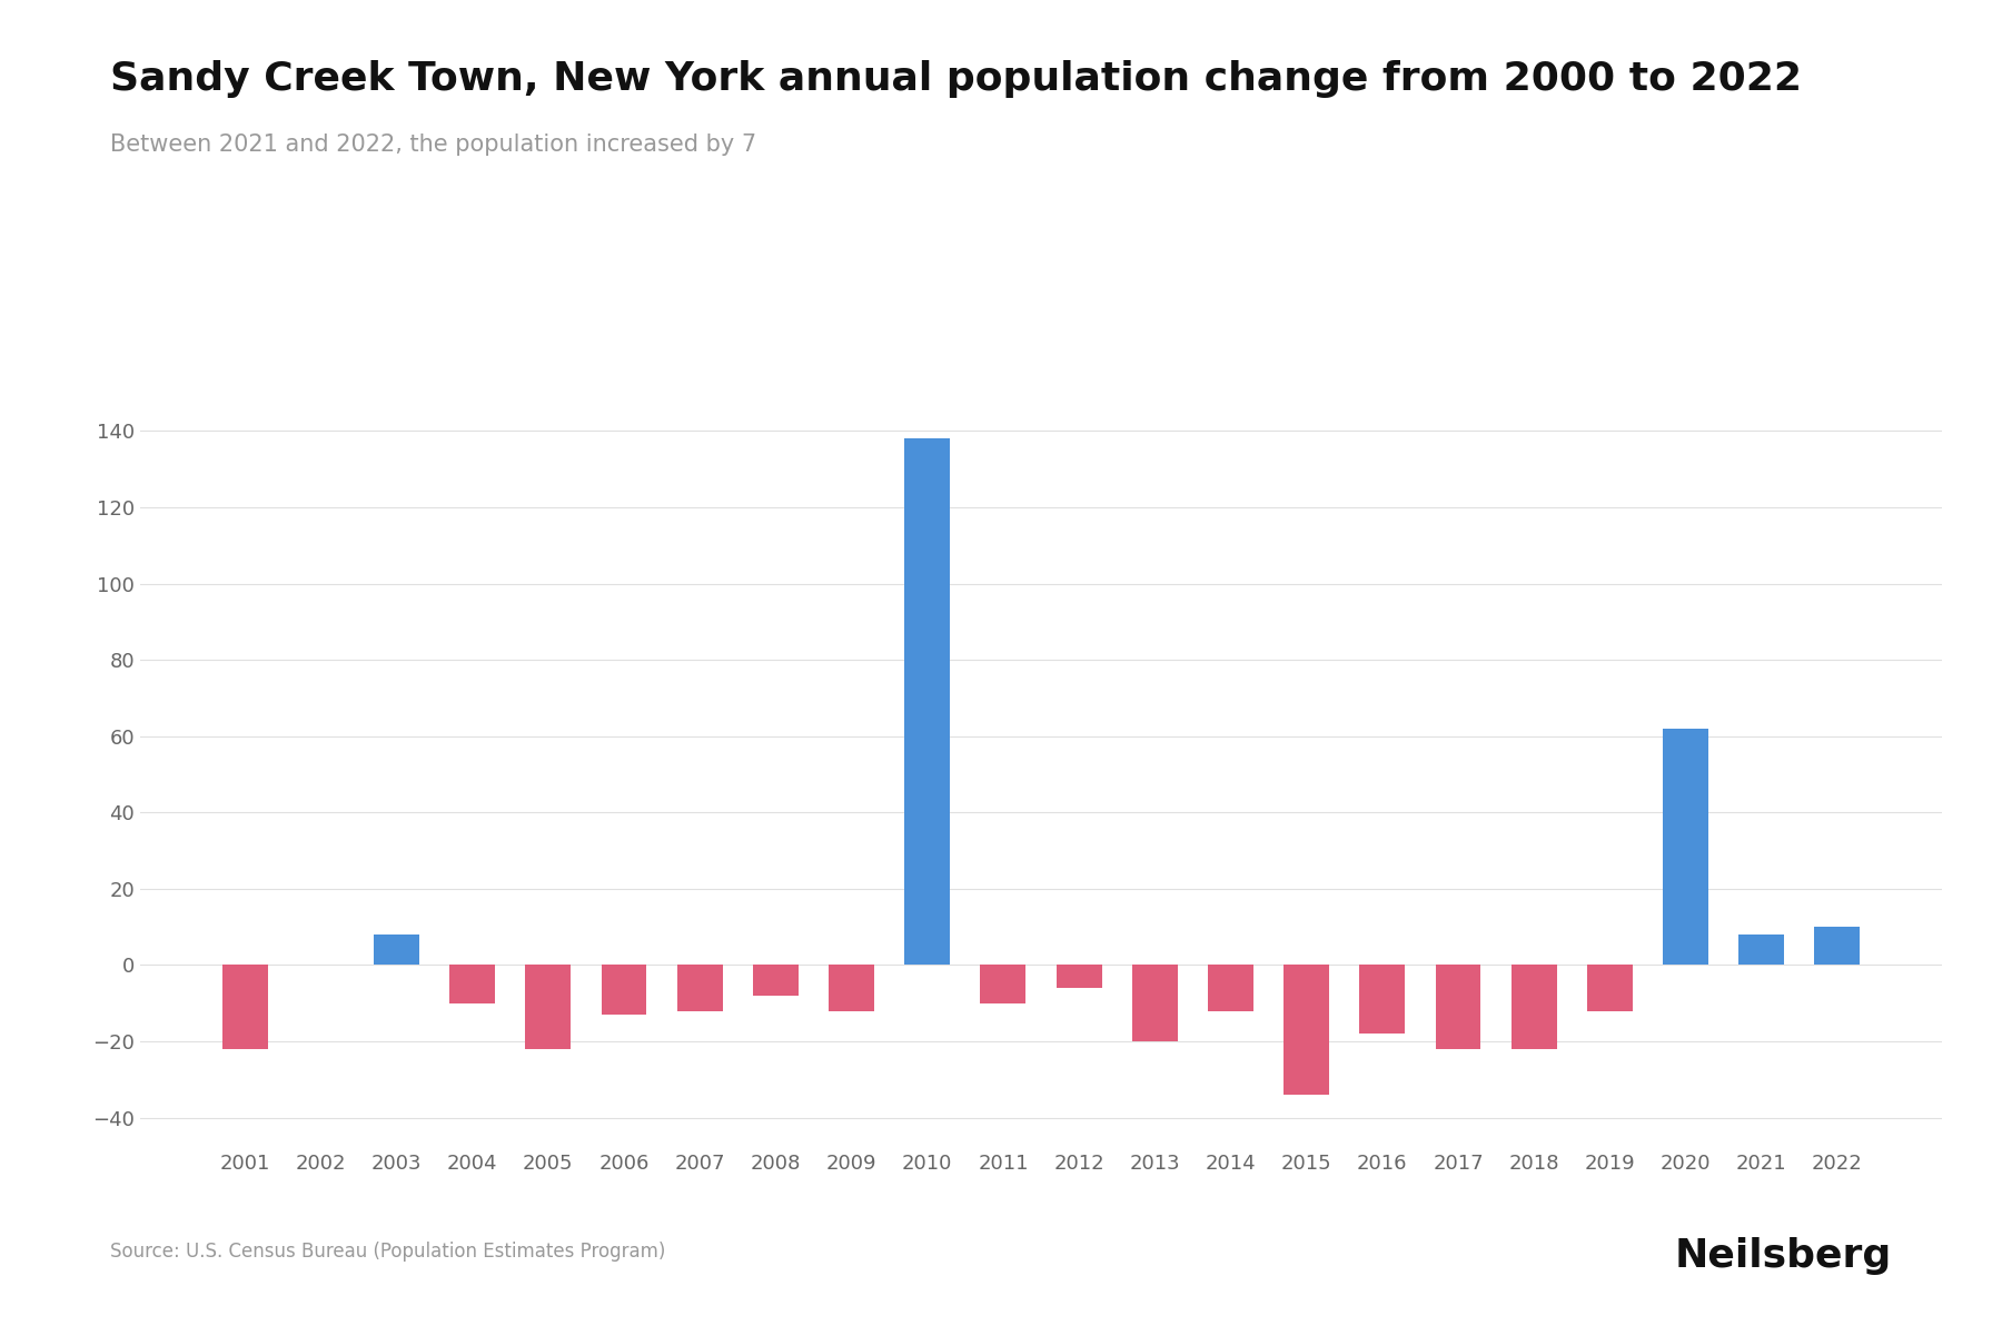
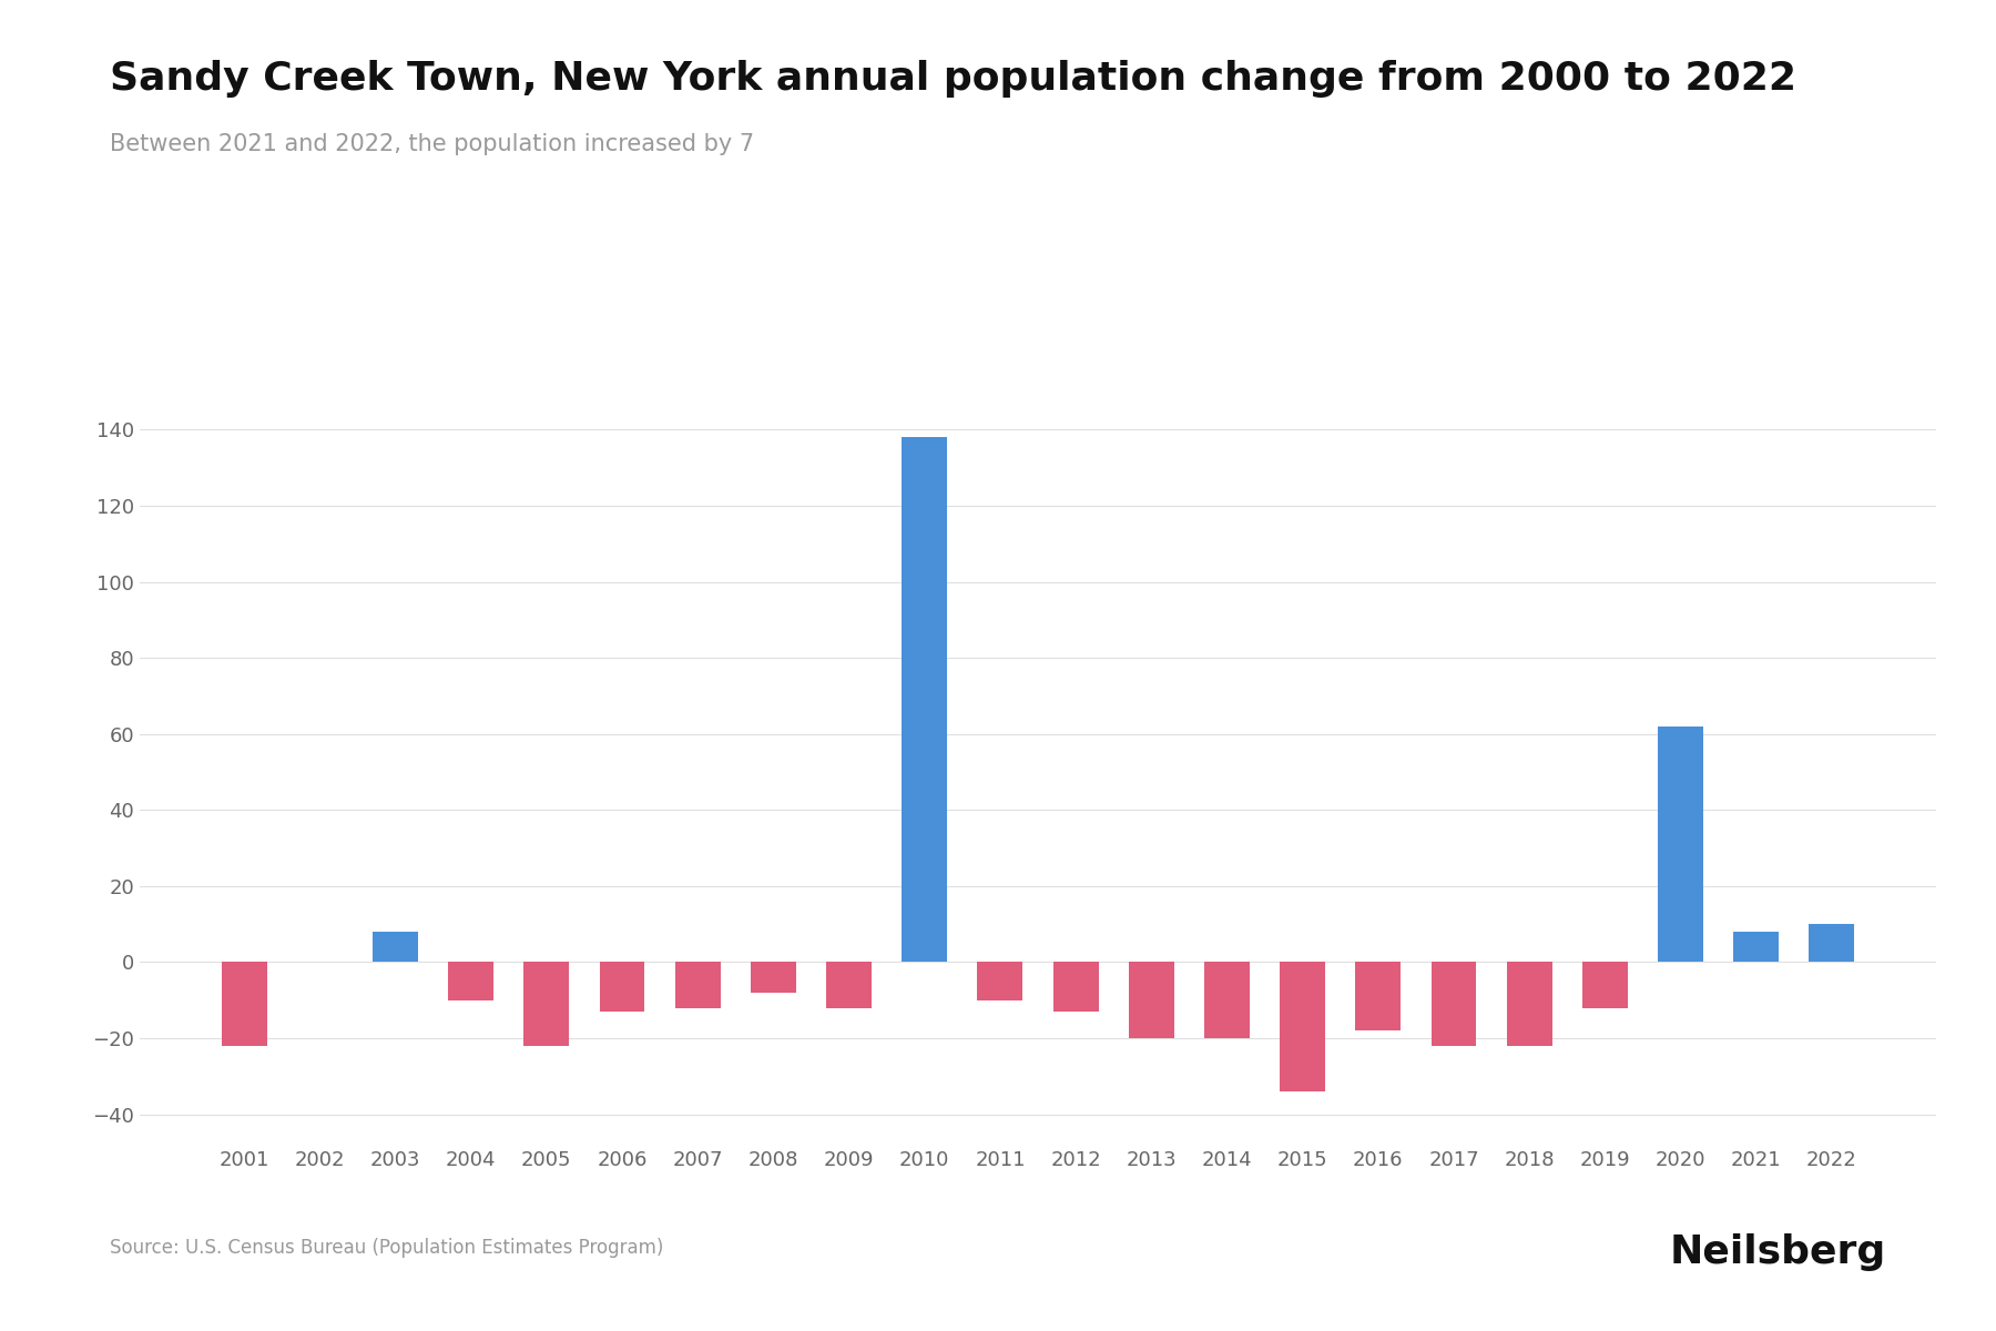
2012: -6 -> -13
2014: -12 -> -20
